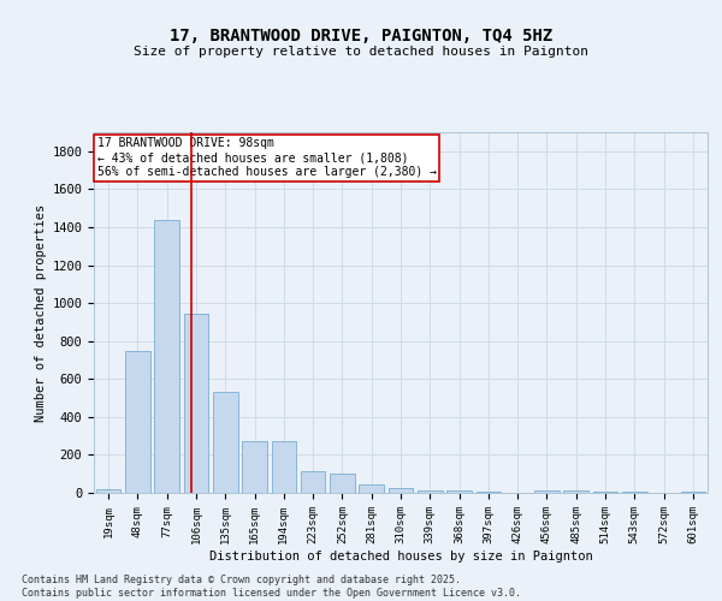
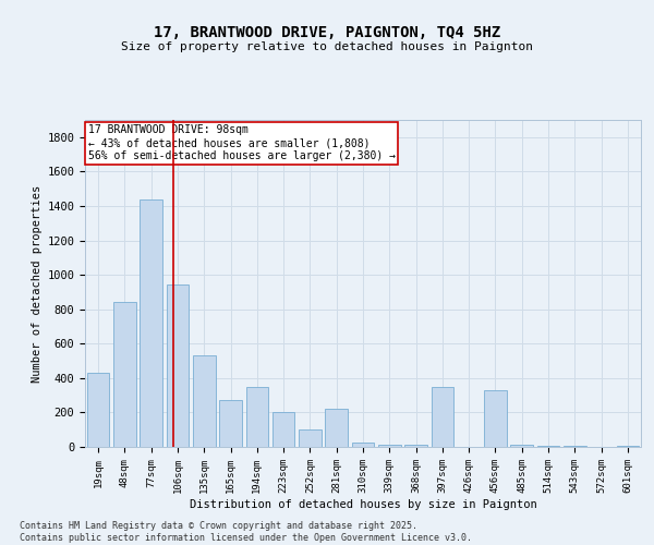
19sqm: 20 -> 430
48sqm: 750 -> 840
194sqm: 270 -> 350
223sqm: 120 -> 200
281sqm: 40 -> 220
397sqm: 0 -> 350
456sqm: 20 -> 330
